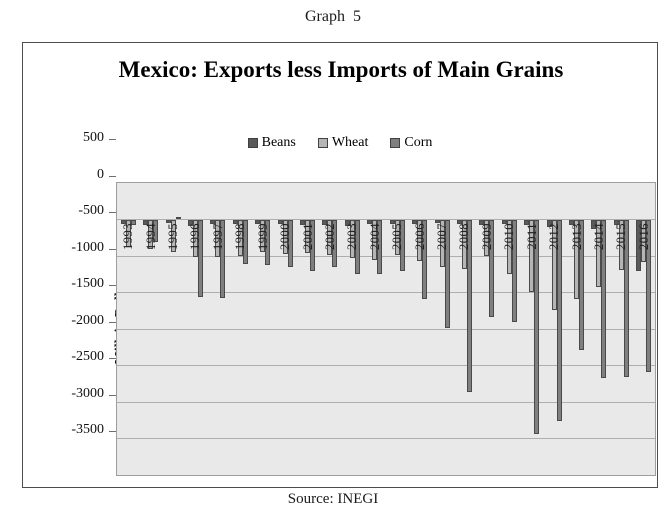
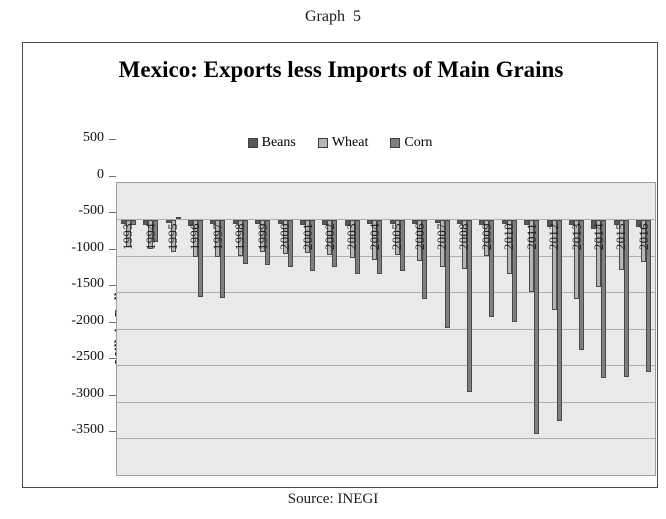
Beans/2016: -700 -> -100
